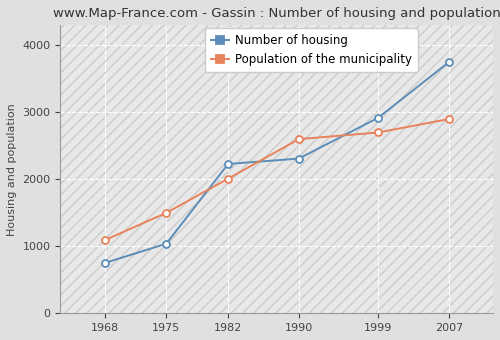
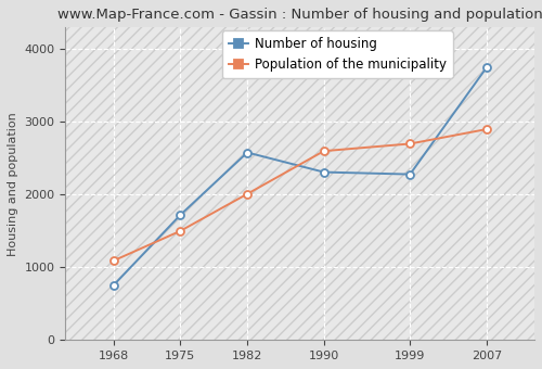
Number of housing/1975: 1040 -> 1720
Number of housing/1982: 2230 -> 2580
Number of housing/1999: 2920 -> 2280
